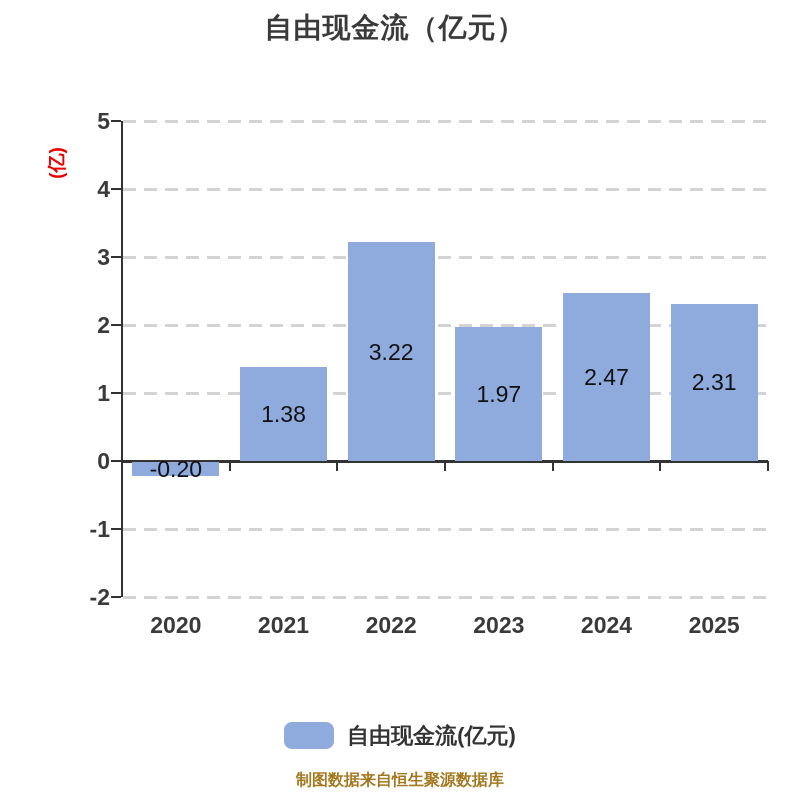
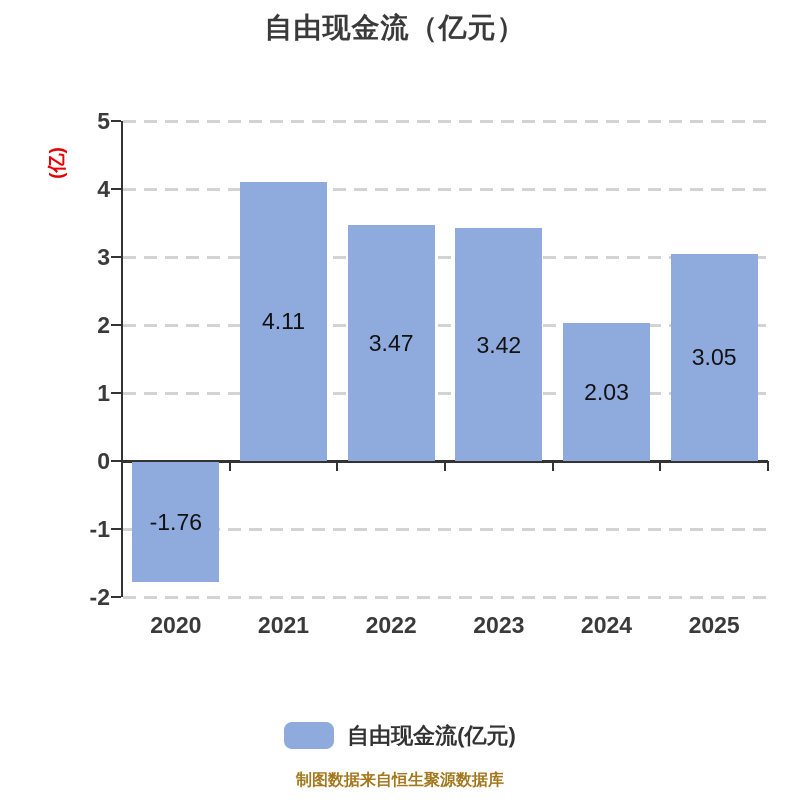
2020: -0.20 -> -1.76
2021: 1.38 -> 4.11
2022: 3.22 -> 3.47
2023: 1.97 -> 3.42
2024: 2.47 -> 2.03
2025: 2.31 -> 3.05
